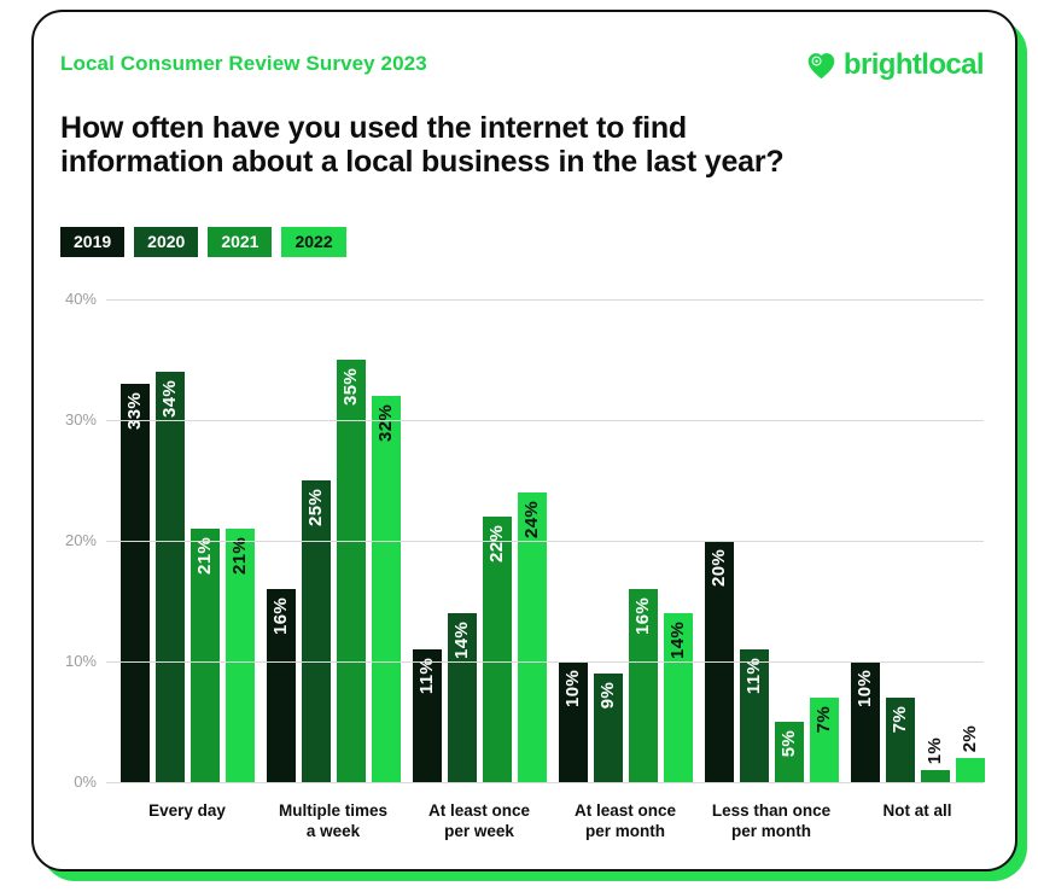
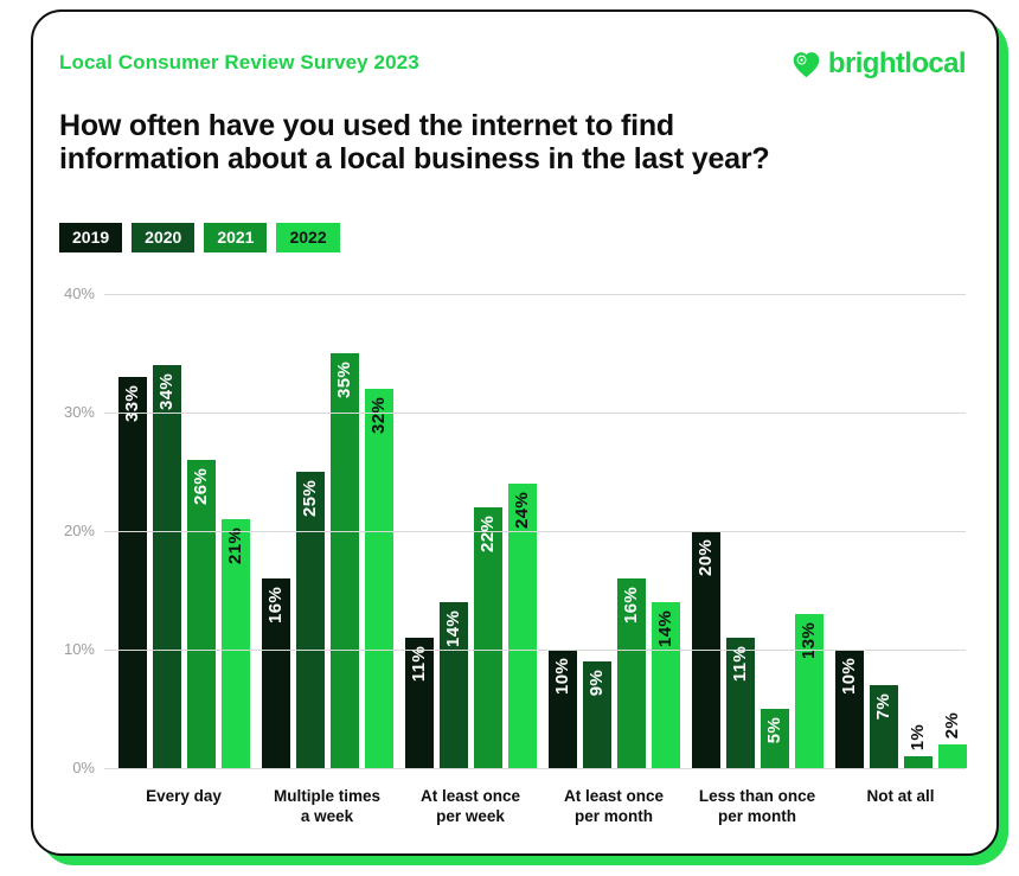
2021/Every day: 21% -> 26%
2022/Less than once per month: 7% -> 13%
